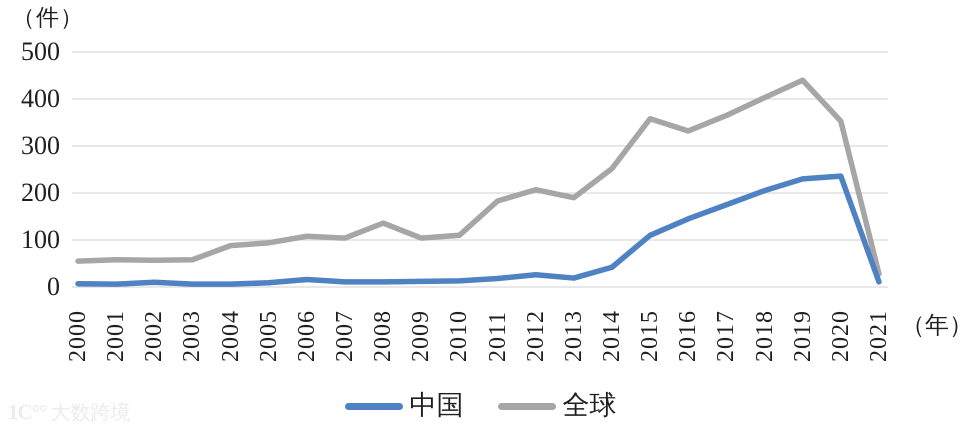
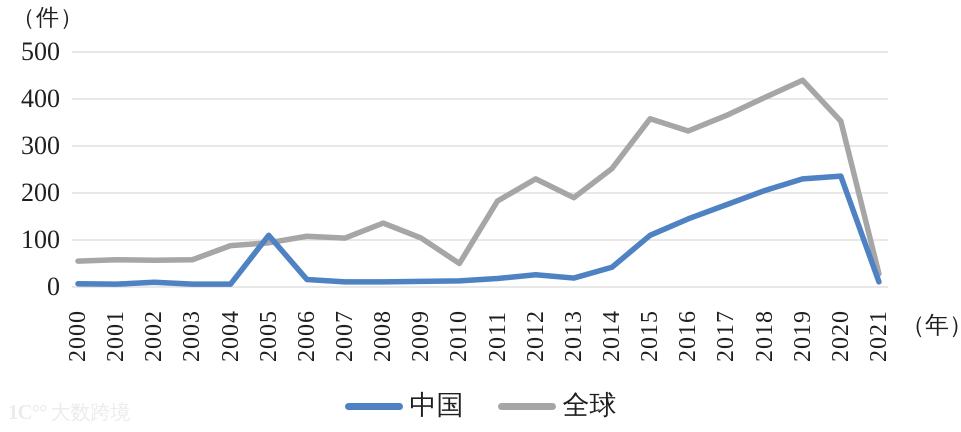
中国/2005: 10 -> 110
全球/2010: 110 -> 50
全球/2012: 210 -> 230
